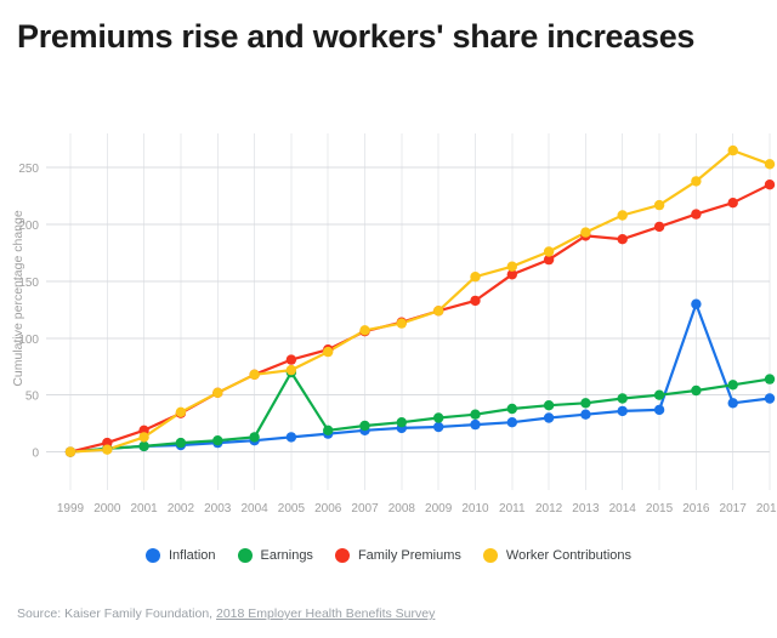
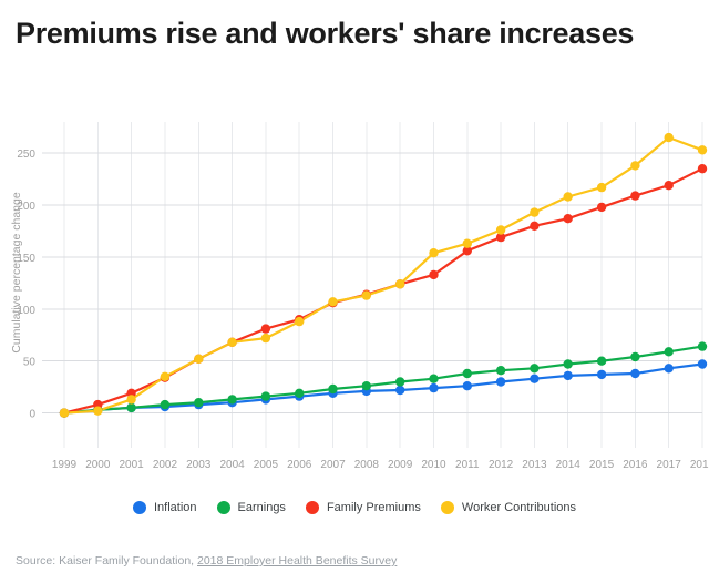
Earnings/2005: 70 -> 20
Family Premiums/2013: 190 -> 180
Inflation/2016: 130 -> 40
